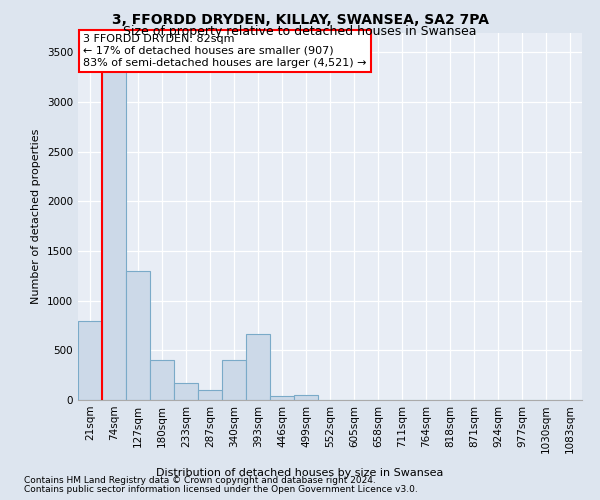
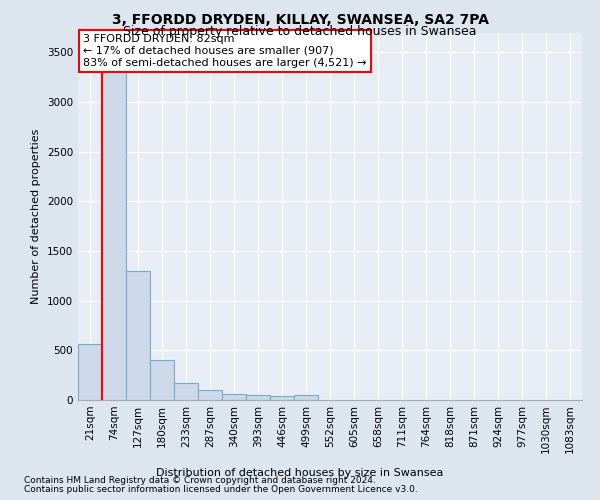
21sqm: 800 -> 560
340sqm: 400 -> 60
393sqm: 660 -> 50
